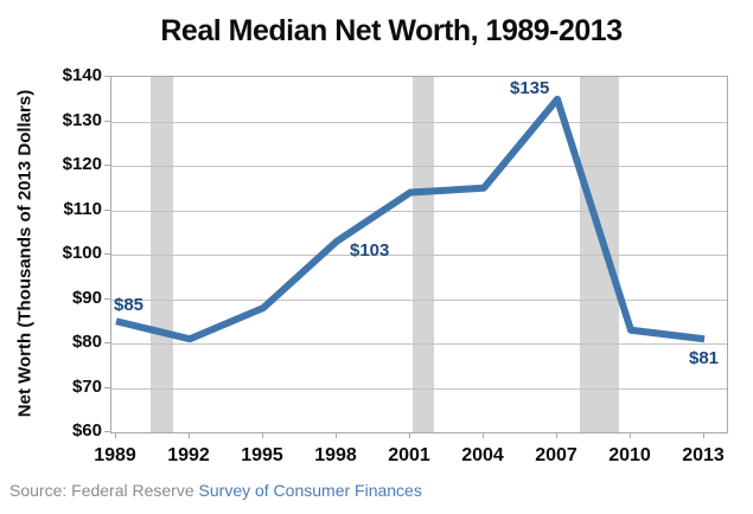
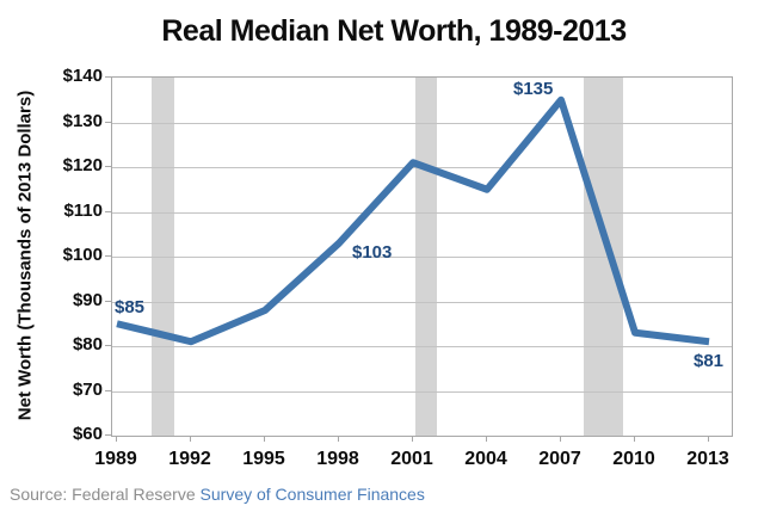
2001: $114 -> $121
